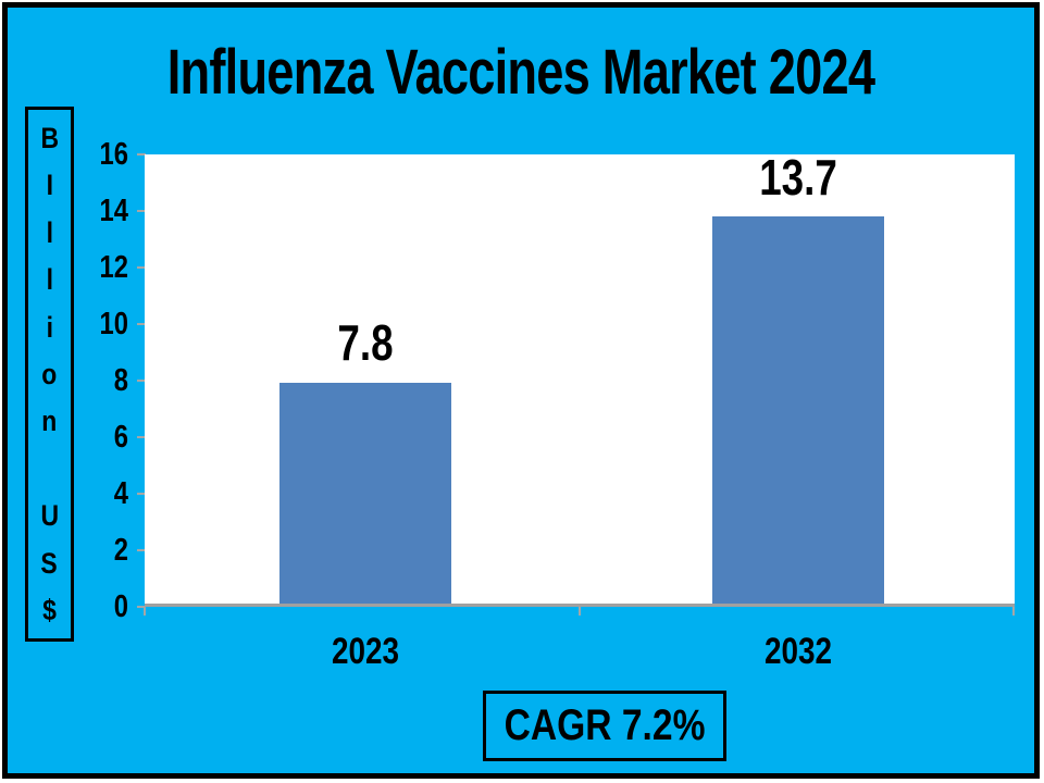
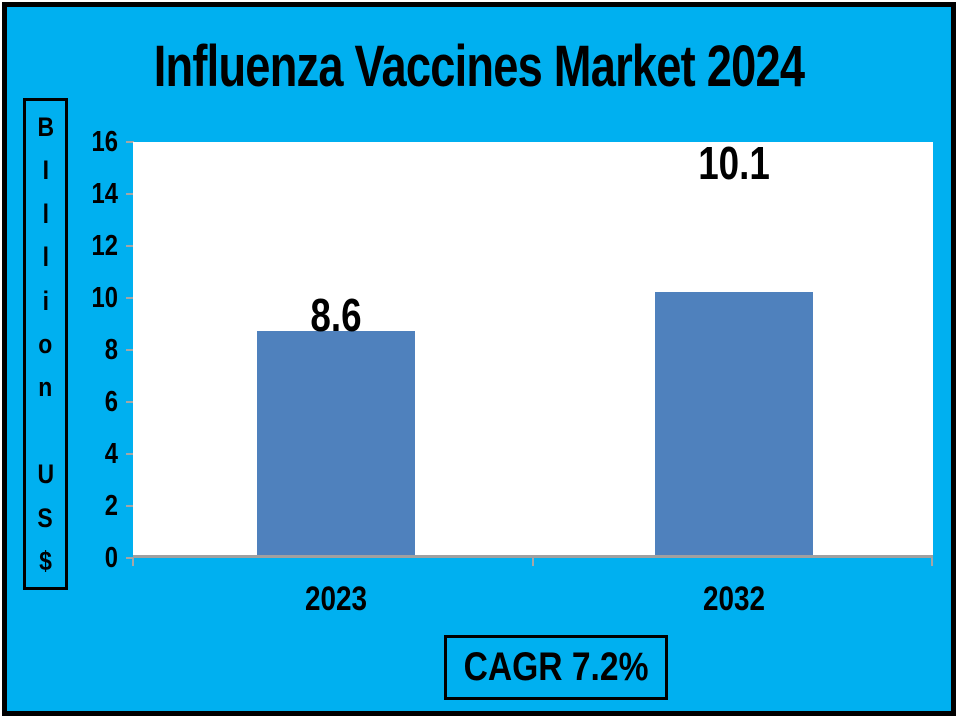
2023: 7.8 -> 8.6
2032: 13.7 -> 10.1
